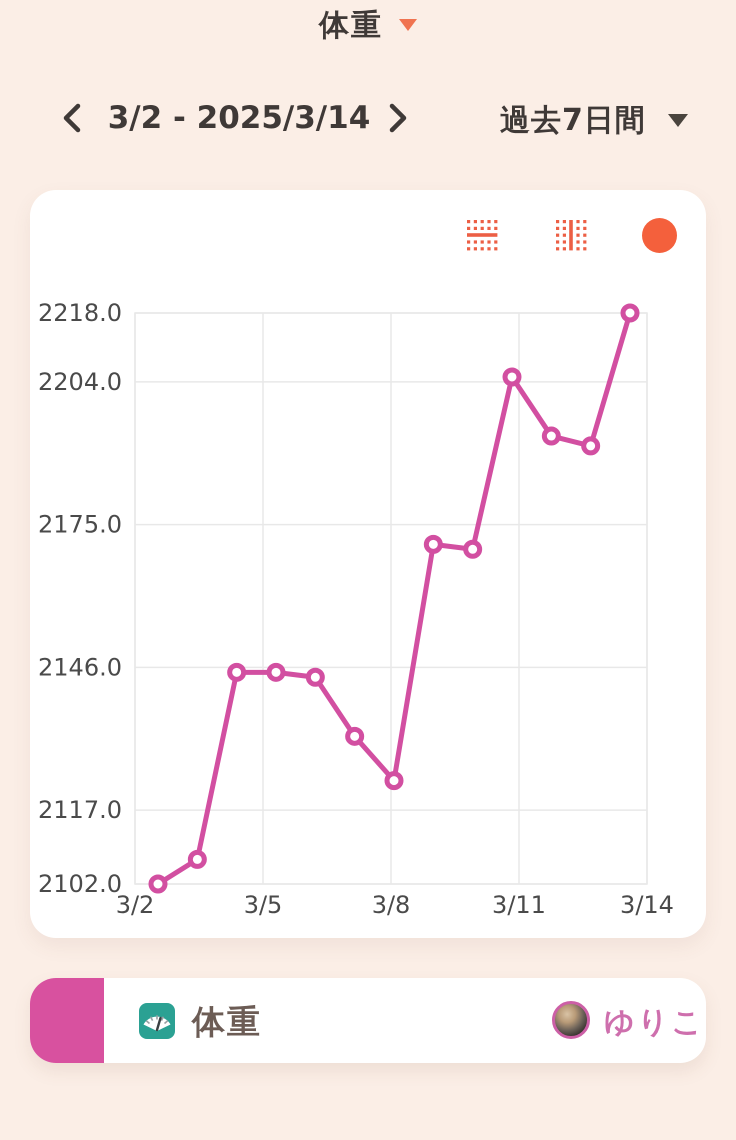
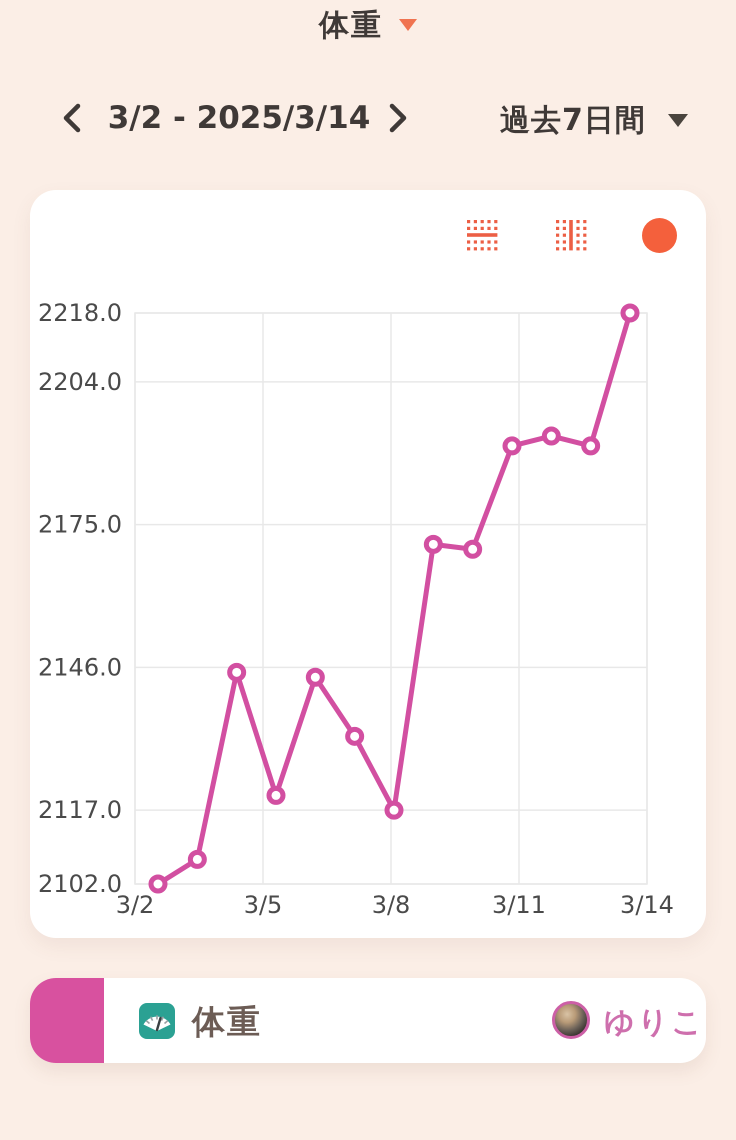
3/5: 2145 -> 2120
3/8: 2123 -> 2117
3/11: 2205 -> 2191
